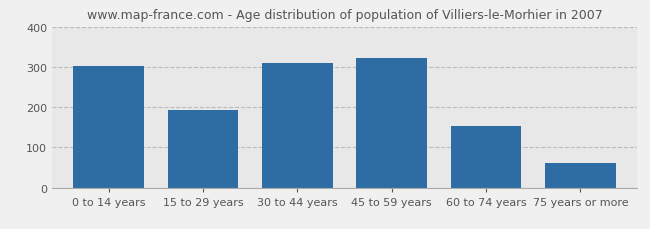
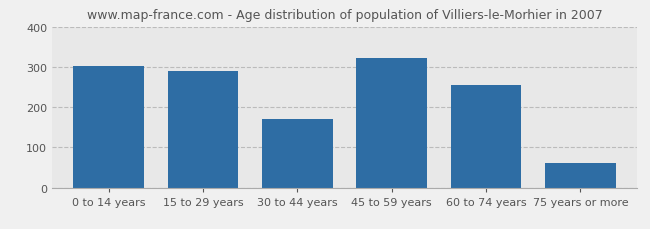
15 to 29 years: 192 -> 290
30 to 44 years: 309 -> 170
60 to 74 years: 152 -> 255
